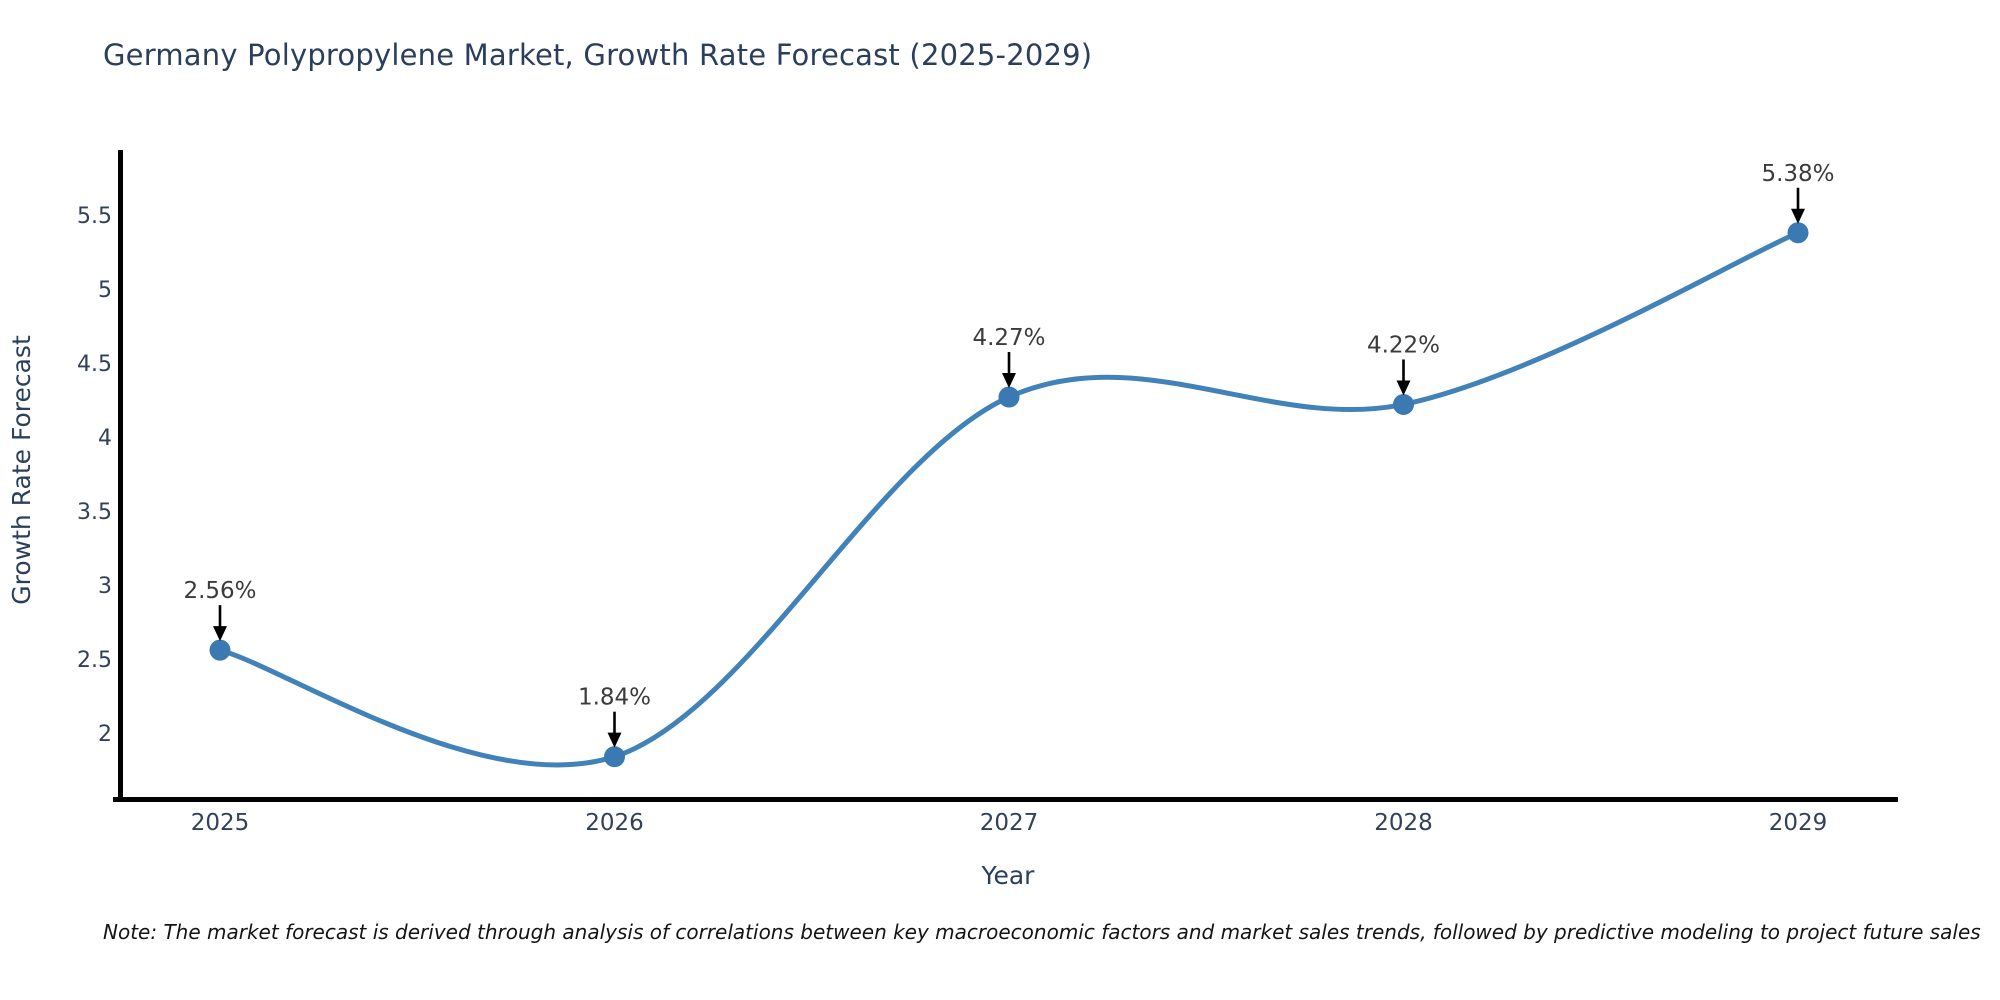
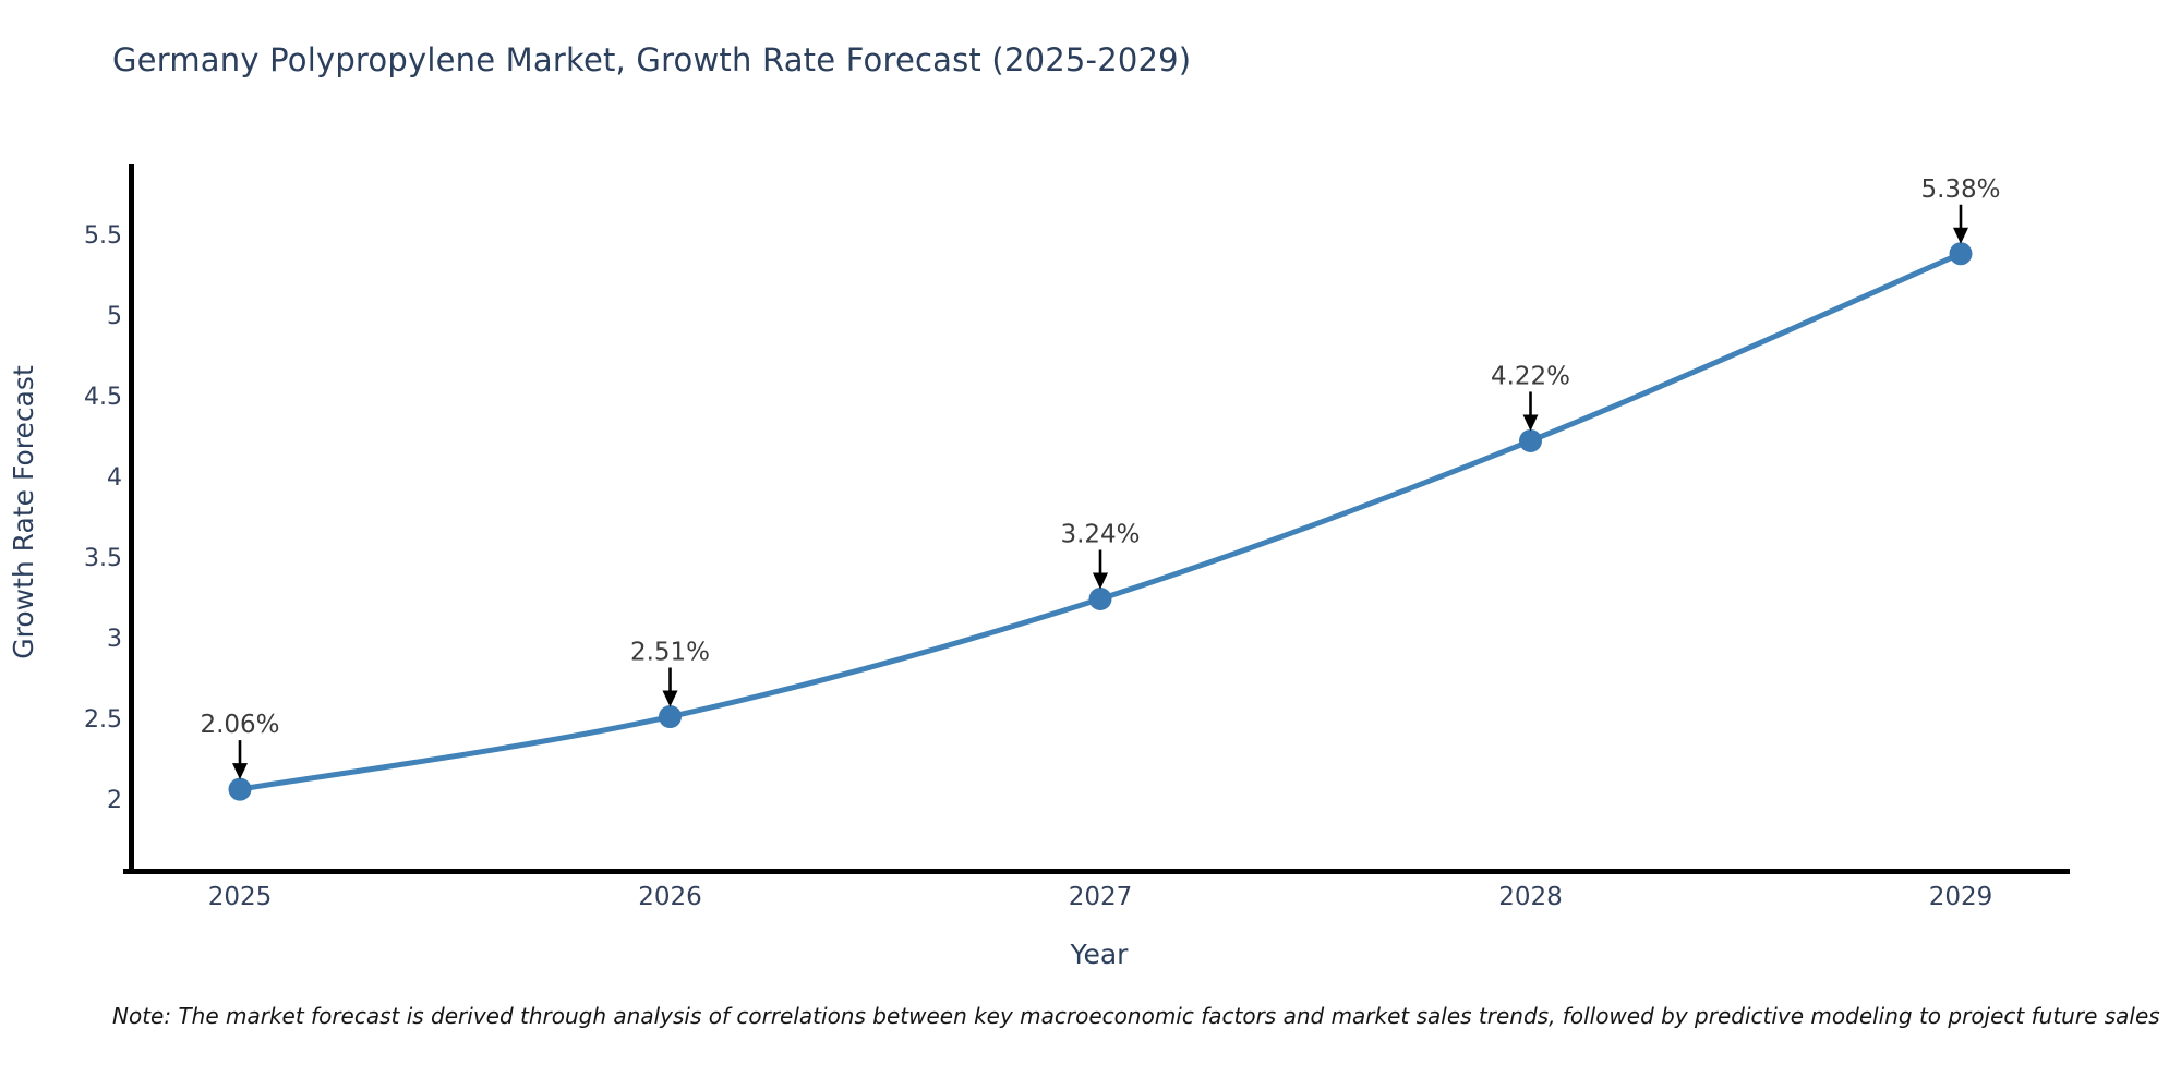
2025: 2.56% -> 2.06%
2026: 1.84% -> 2.51%
2027: 4.27% -> 3.24%
